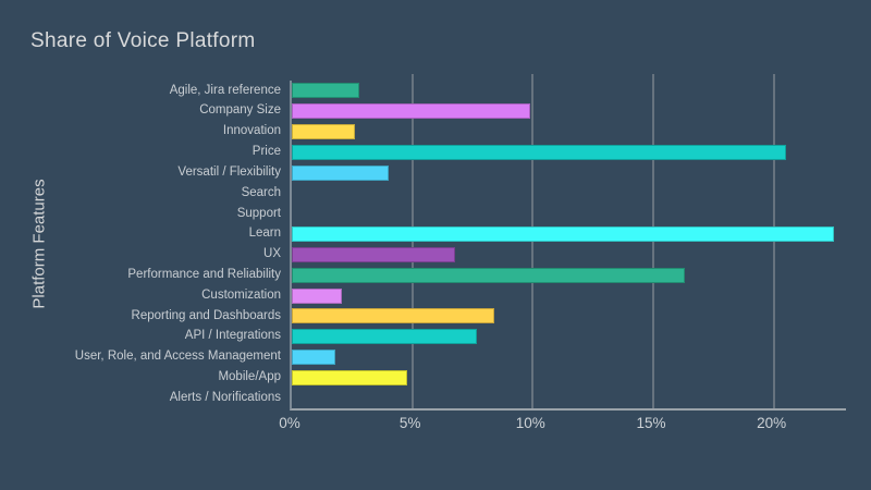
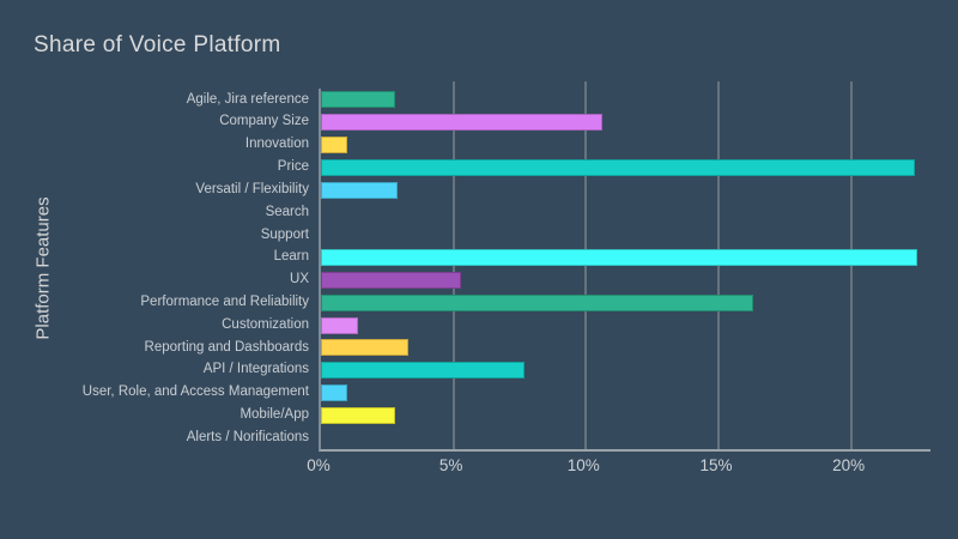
Company Size: 9.9% -> 10.6%
Innovation: 2.6% -> 1.0%
Price: 20.5% -> 22.4%
Versatil / Flexibility: 4.0% -> 2.9%
UX: 6.8% -> 5.3%
Customization: 2.1% -> 1.4%
Reporting and Dashboards: 8.4% -> 3.3%
User, Role, and Access Management: 1.8% -> 1.0%
Mobile/App: 4.8% -> 2.8%
